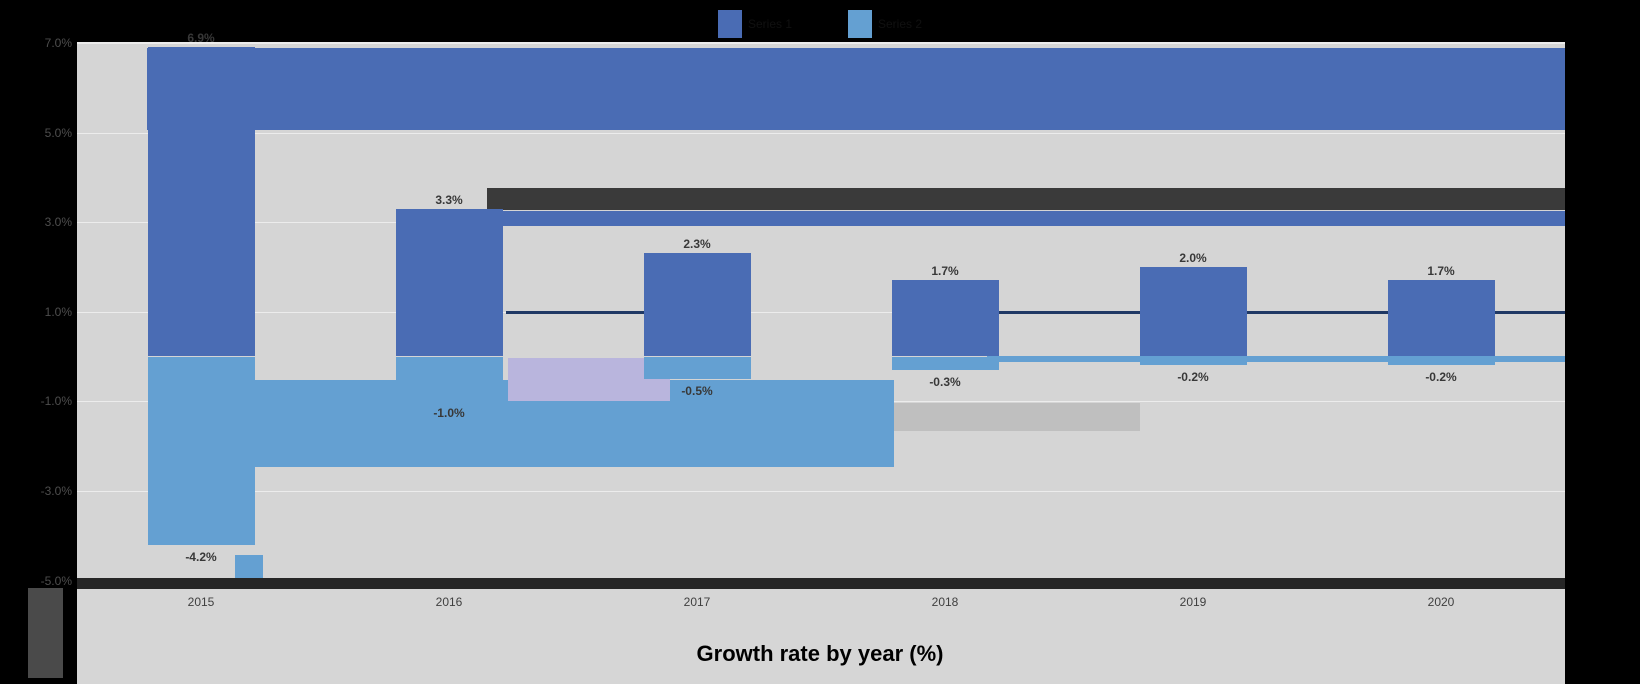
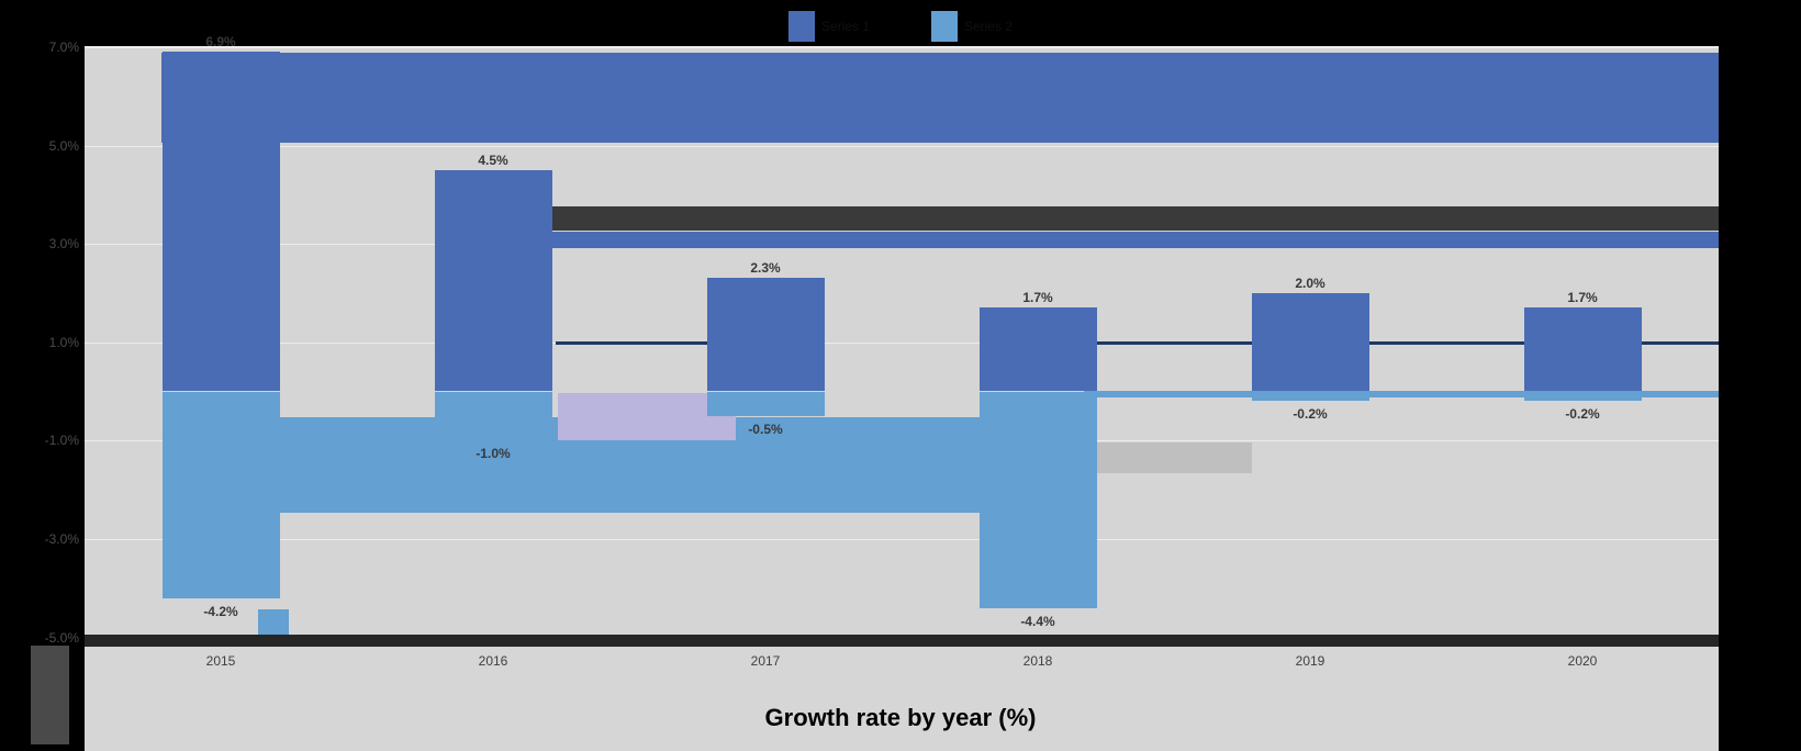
Series 1/2016: 3.3% -> 4.5%
Series 2/2018: -0.3% -> -4.4%
